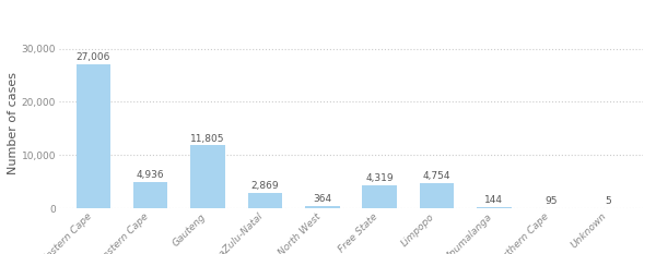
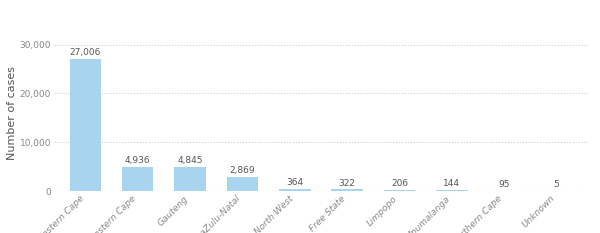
Gauteng: 11,805 -> 4,845
Free State: 4,319 -> 322
Limpopo: 4,754 -> 206
